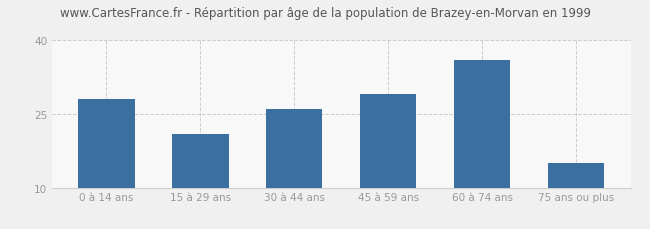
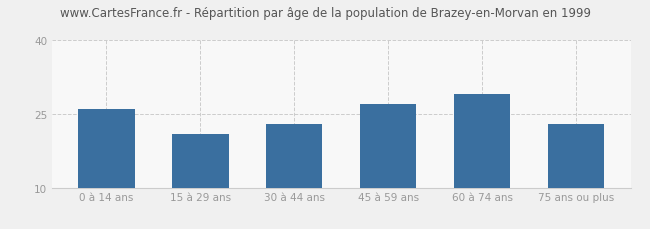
0 à 14 ans: 28 -> 26
30 à 44 ans: 26 -> 23
45 à 59 ans: 29 -> 27
60 à 74 ans: 36 -> 29
75 ans ou plus: 15 -> 23
